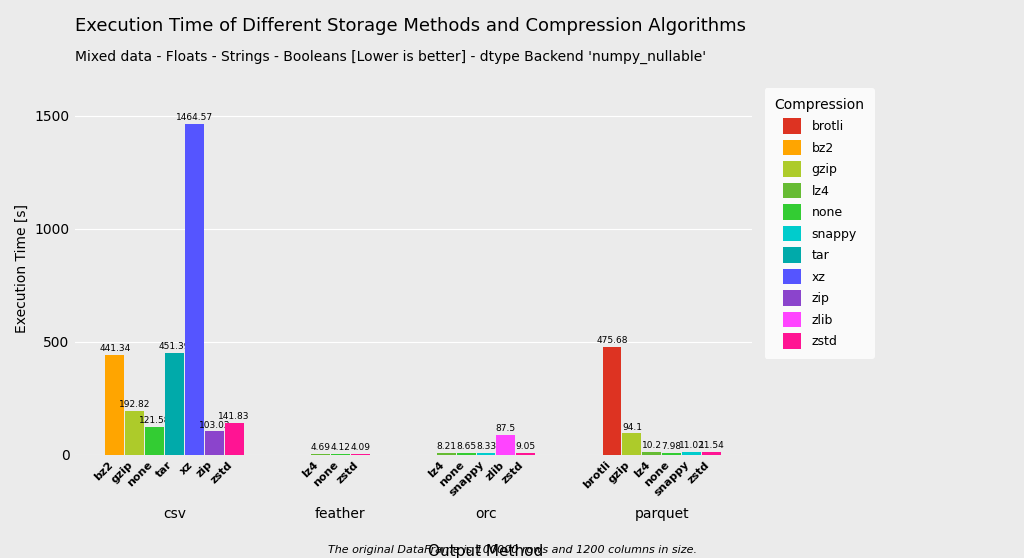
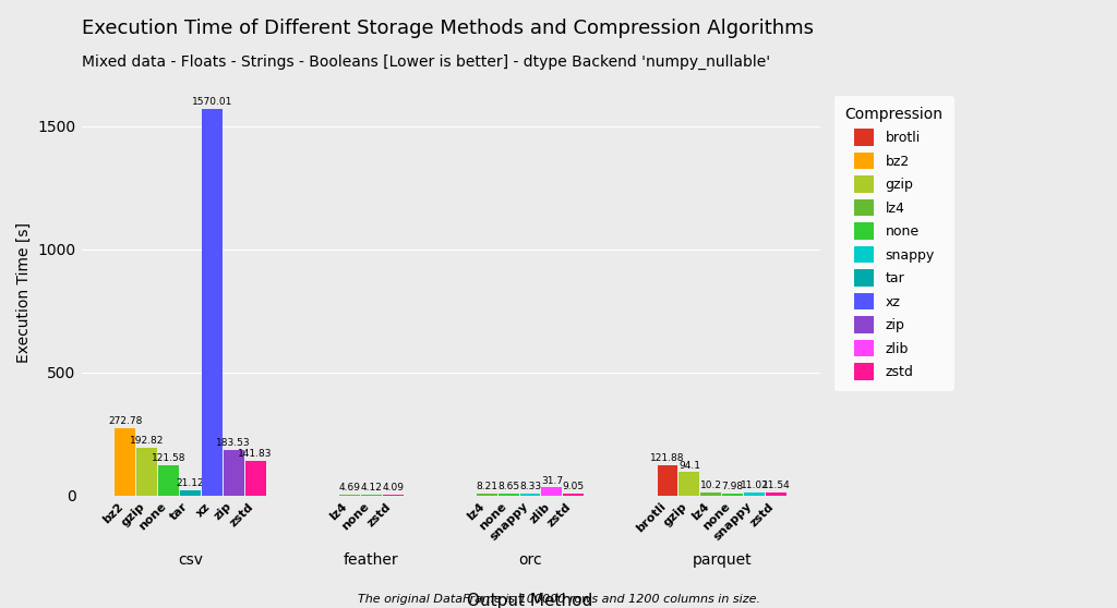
bz2: 441.34 -> 272.78
tar: 451.39 -> 21.12
xz: 1464.57 -> 1570.01
zip: 103.02 -> 183.53
zlib: 87.5 -> 31.7
brotli: 475.68 -> 121.88
